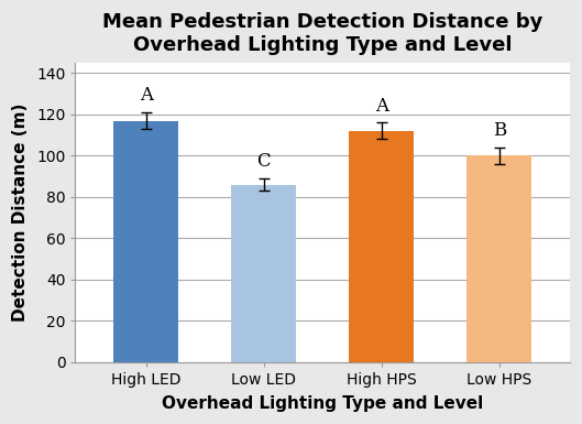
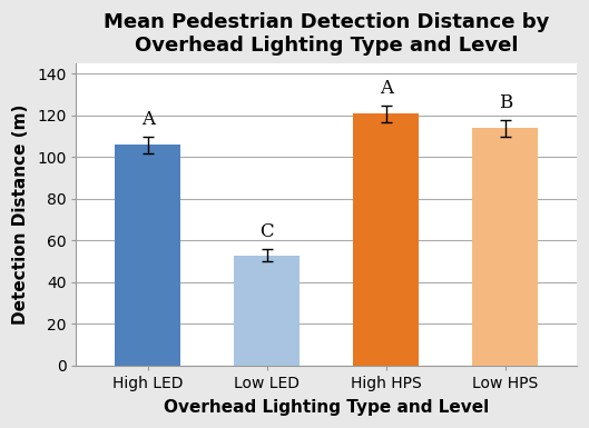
High LED: 117 -> 106
Low LED: 86 -> 53
High HPS: 112 -> 121
Low HPS: 100 -> 114
